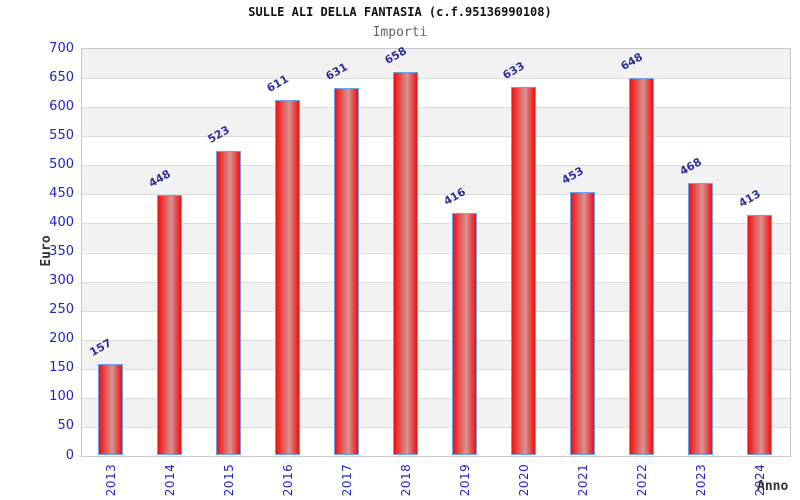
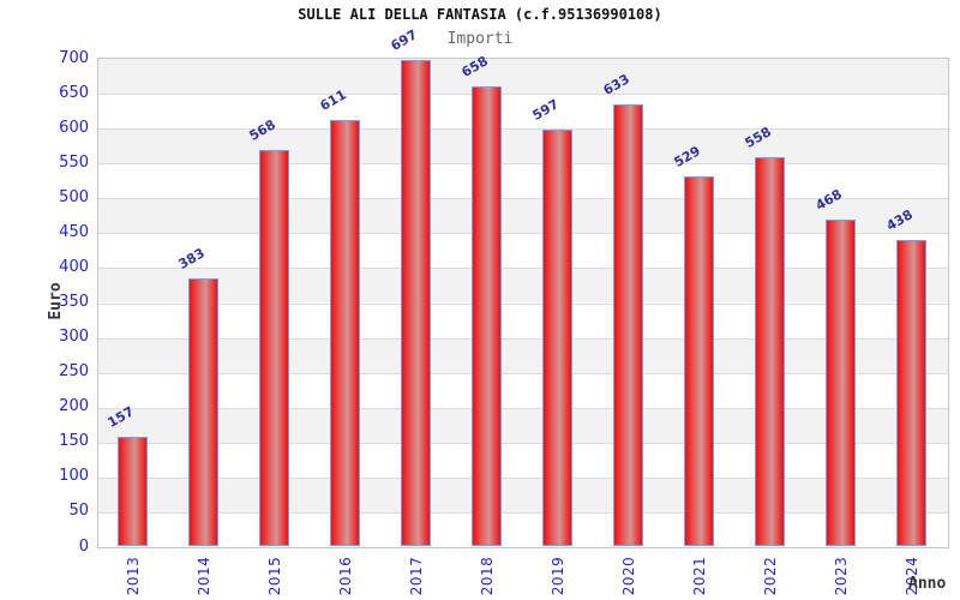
2014: 448 -> 383
2015: 523 -> 568
2017: 631 -> 697
2019: 416 -> 597
2021: 453 -> 529
2022: 648 -> 558
2024: 413 -> 438
